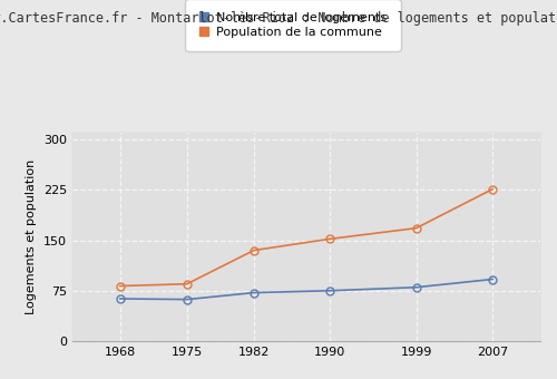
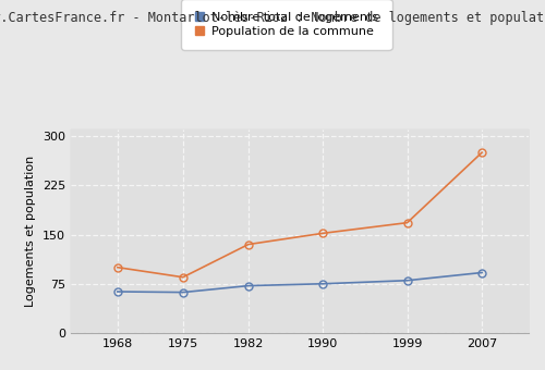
Population de la commune/1968: 82 -> 100
Population de la commune/2007: 226 -> 275
